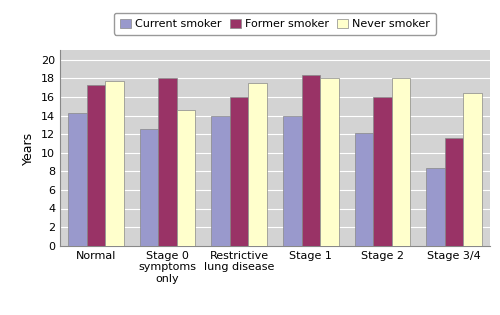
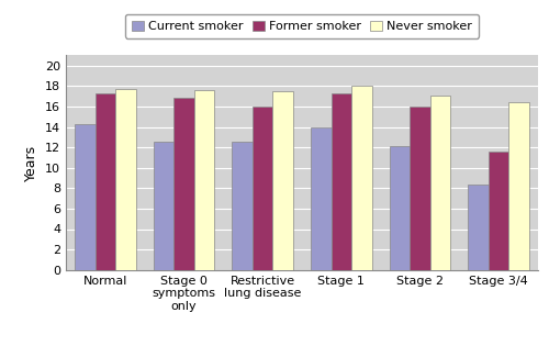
Former smoker/Stage 0 symptoms only: 18.0 -> 16.9
Never smoker/Stage 0 symptoms only: 14.6 -> 17.6
Current smoker/Restrictive lung disease: 14.0 -> 12.6
Former smoker/Stage 1: 18.4 -> 17.3
Never smoker/Stage 2: 18.0 -> 17.1
